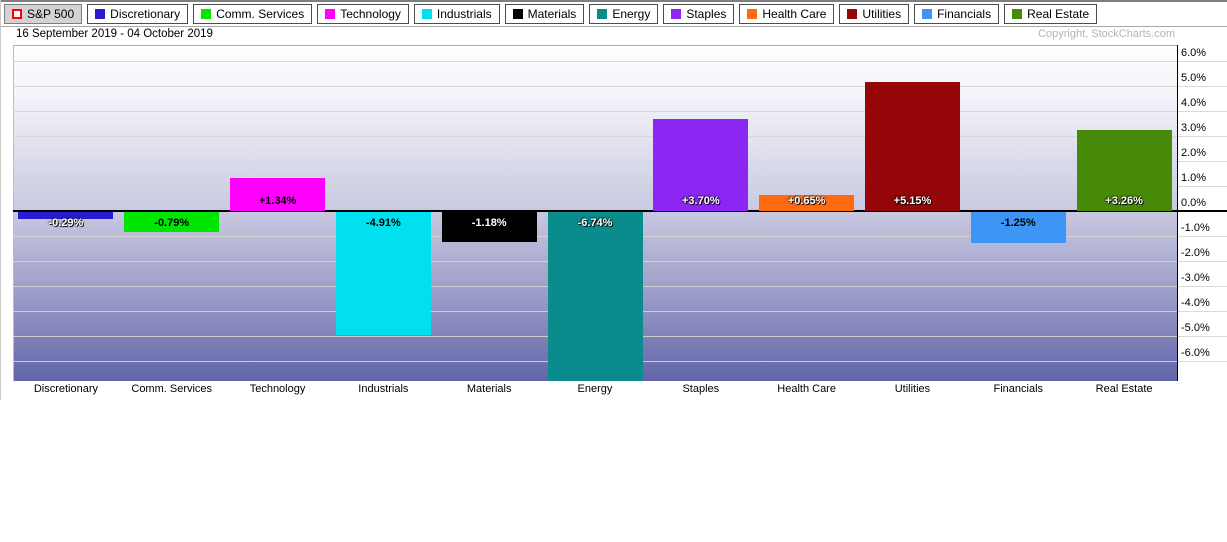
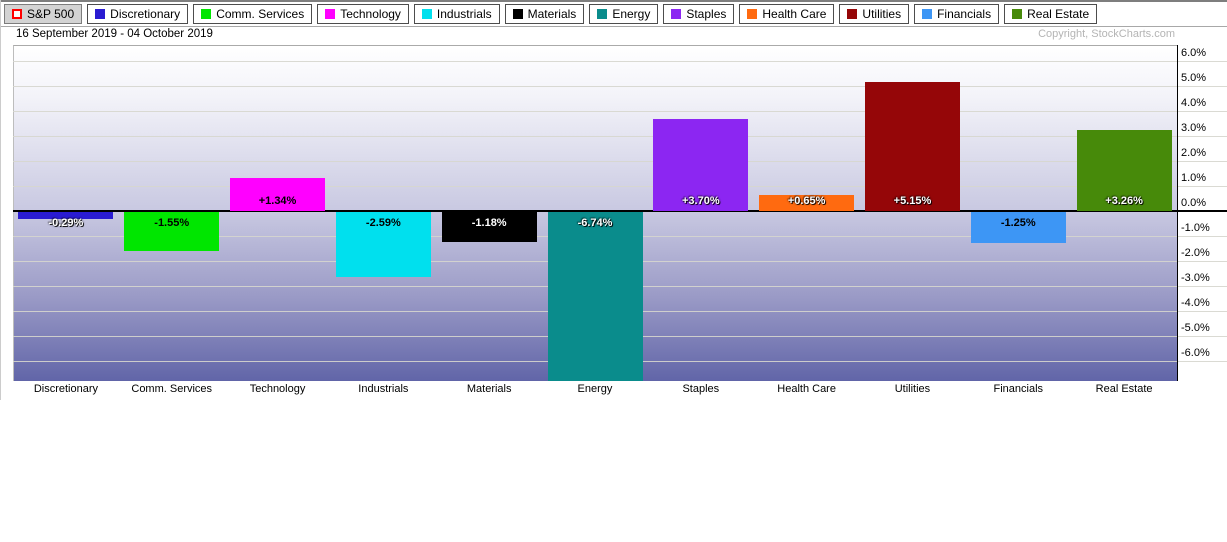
Comm. Services: -0.79% -> -1.55%
Industrials: -4.91% -> -2.59%
